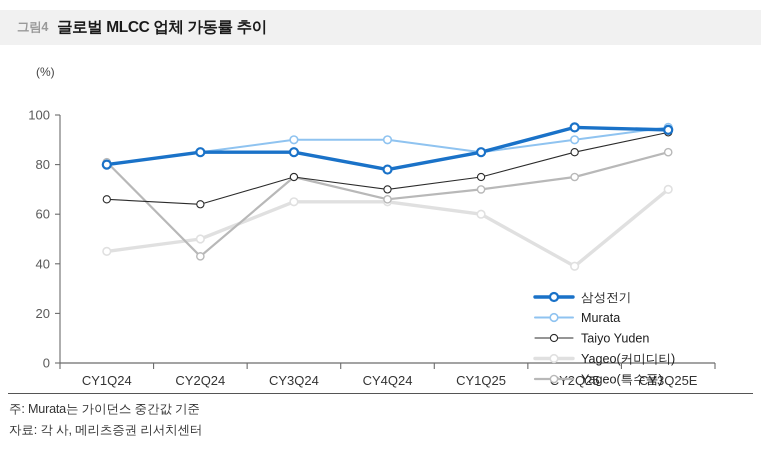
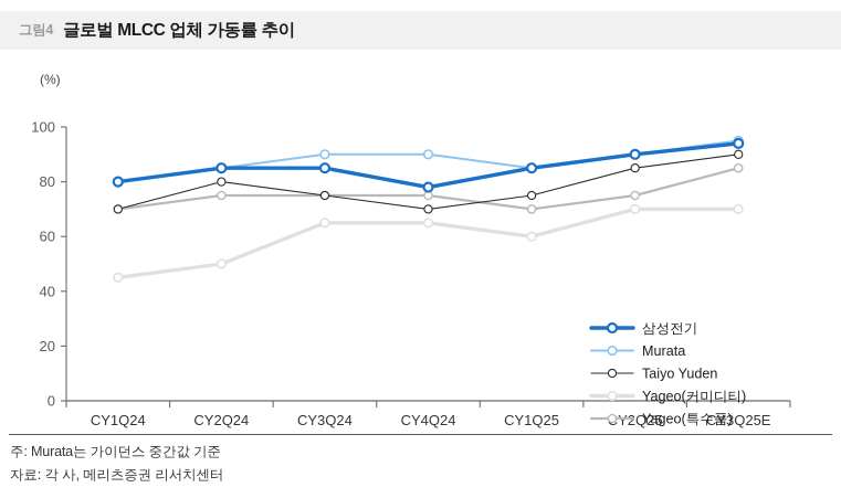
Taiyo Yuden/CY1Q24: 66 -> 70
Yageo(특수품)/CY1Q24: 81 -> 70
Taiyo Yuden/CY2Q24: 64 -> 80
Yageo(특수품)/CY2Q24: 43 -> 75
Yageo(특수품)/CY4Q24: 66 -> 75
삼성전기/CY2Q25: 95 -> 90
Yageo(커미디티)/CY2Q25: 39 -> 70
Taiyo Yuden/CY3Q25E: 93 -> 90
